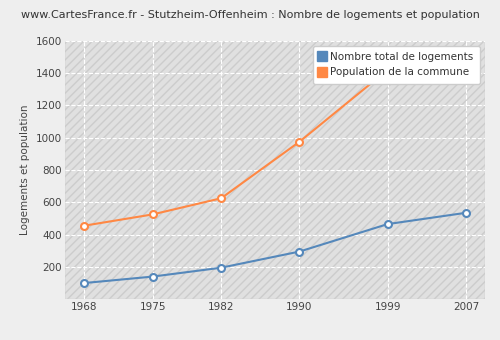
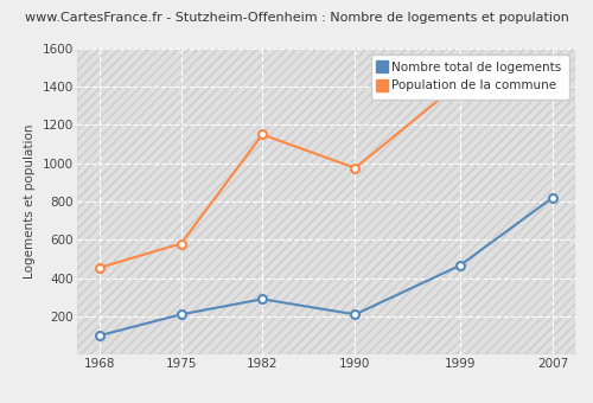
Nombre total de logements/1975: 140 -> 210
Population de la commune/1975: 520 -> 580
Nombre total de logements/1982: 200 -> 290
Population de la commune/1982: 620 -> 1150
Nombre total de logements/1990: 300 -> 210
Nombre total de logements/2007: 540 -> 820
